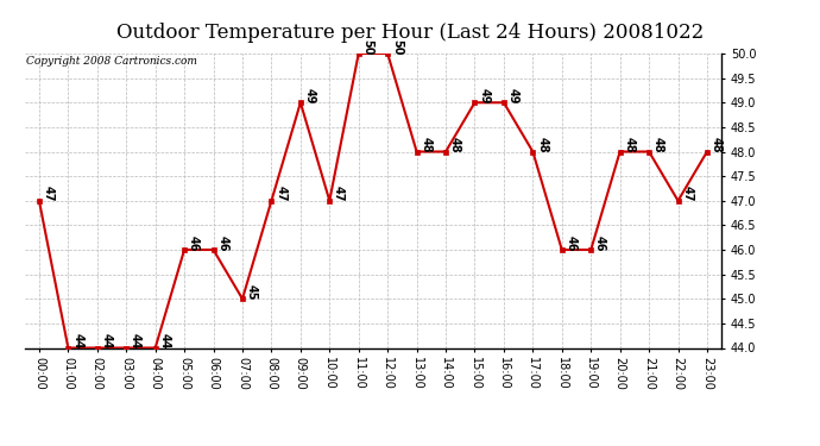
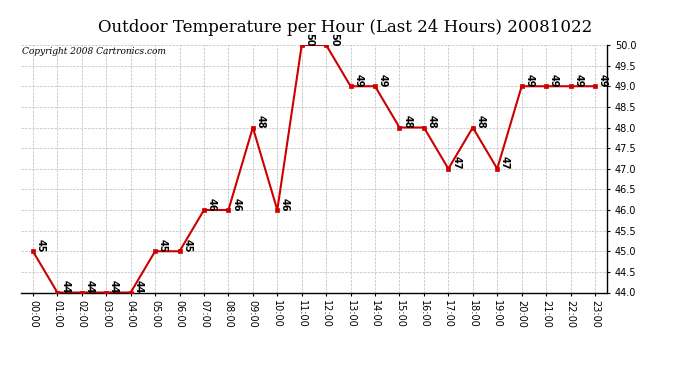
00:00: 47 -> 45
05:00: 46 -> 45
06:00: 46 -> 45
07:00: 45 -> 46
08:00: 47 -> 46
09:00: 49 -> 48
10:00: 47 -> 46
13:00: 48 -> 49
14:00: 48 -> 49
15:00: 49 -> 48
16:00: 49 -> 48
17:00: 48 -> 47
18:00: 46 -> 48
19:00: 46 -> 47
20:00: 48 -> 49
21:00: 48 -> 49
22:00: 47 -> 49
23:00: 48 -> 49
